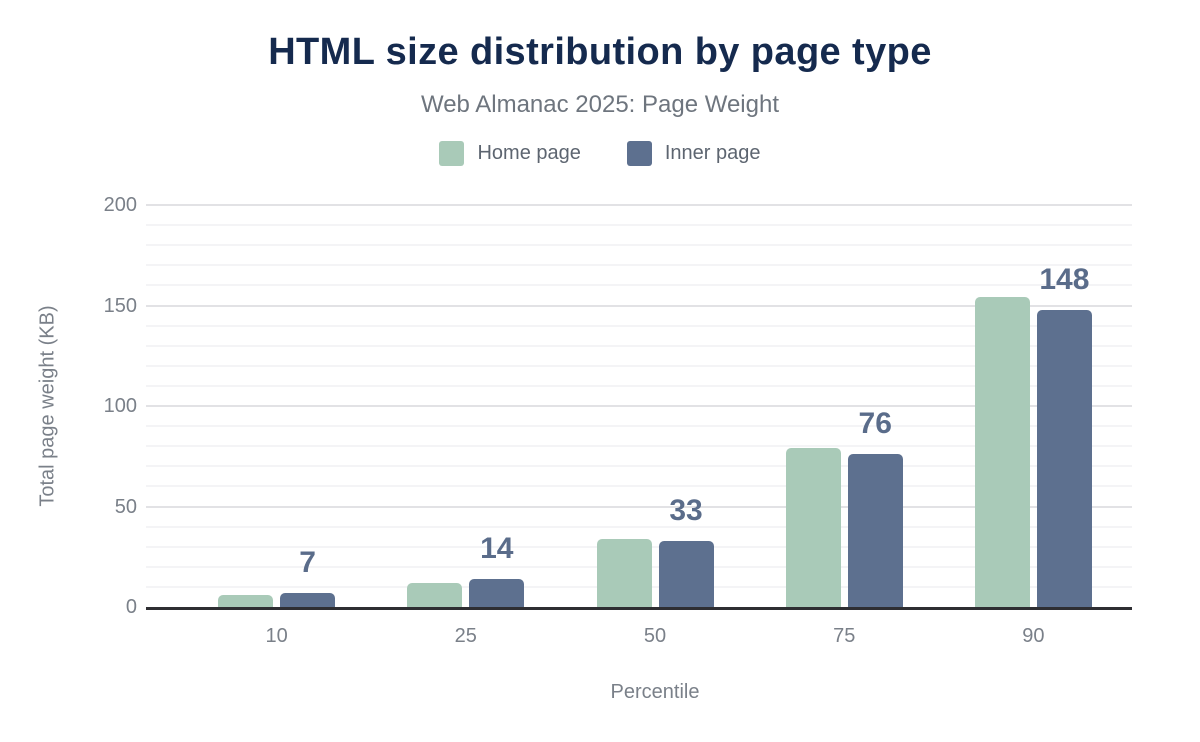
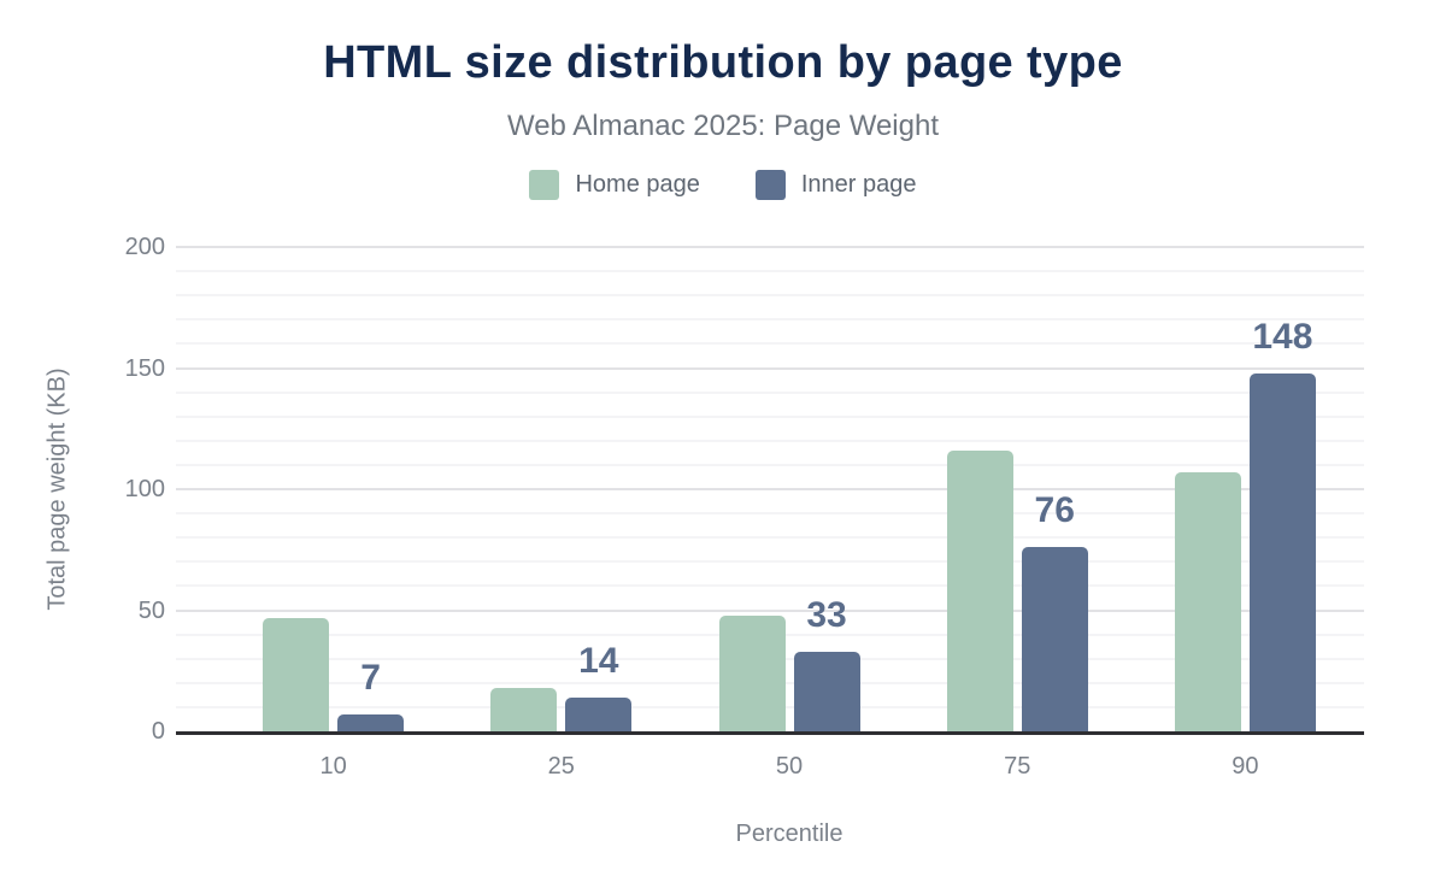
Home page/10: 6 -> 47
Home page/25: 12 -> 18
Home page/50: 34 -> 48
Home page/75: 79 -> 116
Home page/90: 154 -> 107
